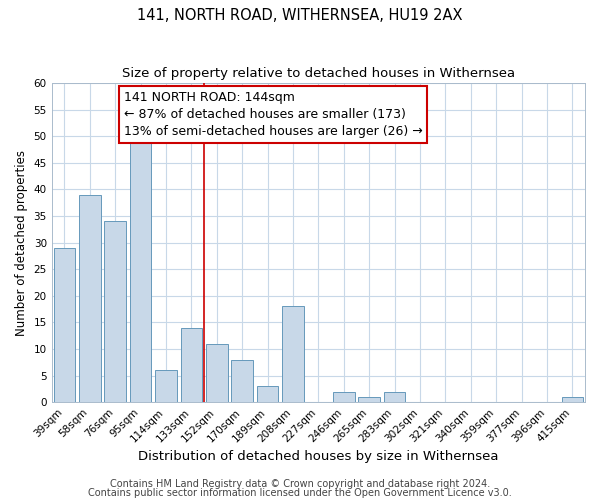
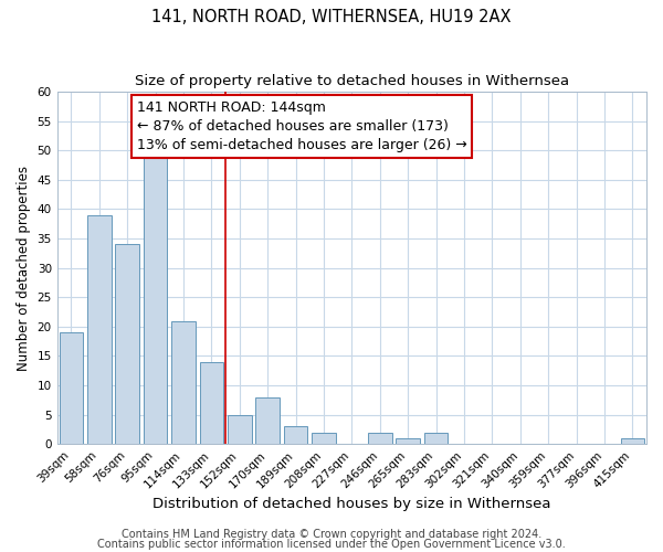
39sqm: 29 -> 19
114sqm: 6 -> 21
152sqm: 11 -> 5
208sqm: 18 -> 2
